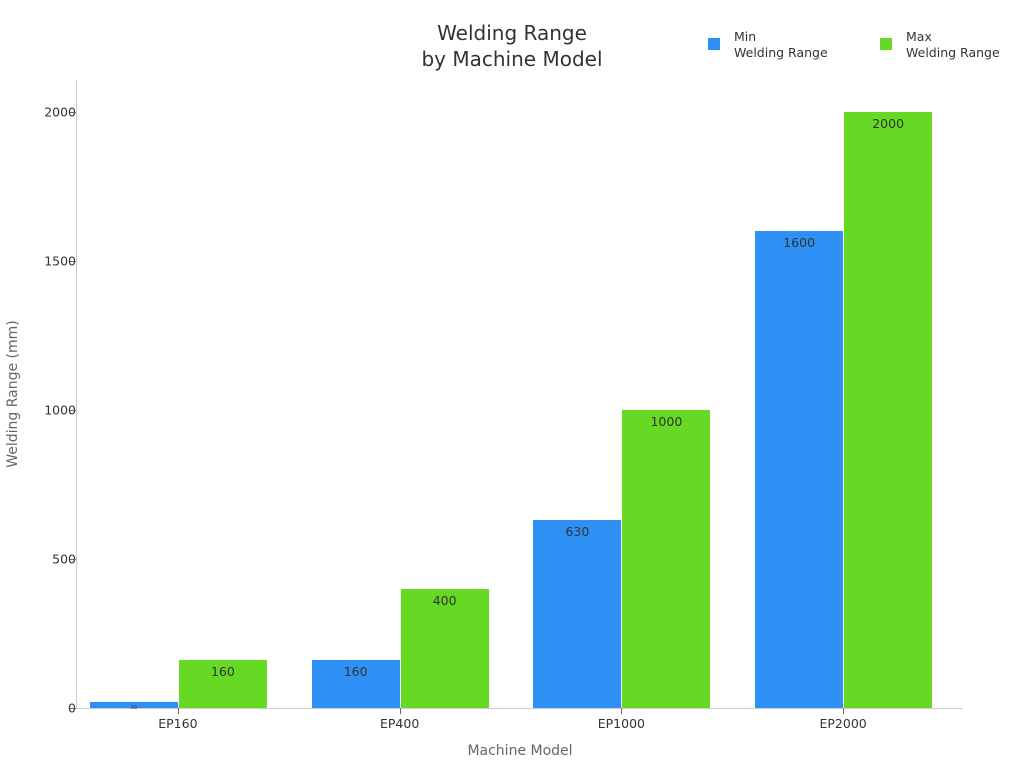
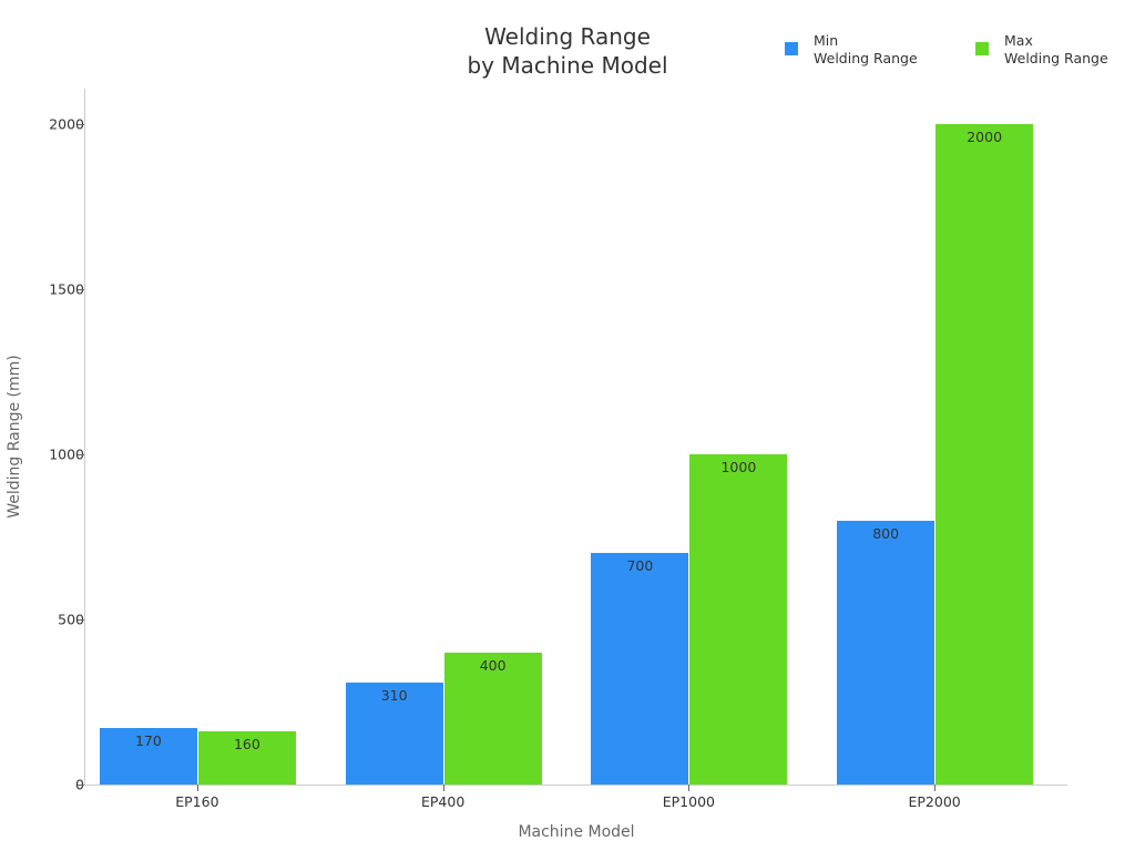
Min Welding Range/EP160: 20 -> 170
Min Welding Range/EP400: 160 -> 310
Min Welding Range/EP1000: 630 -> 700
Min Welding Range/EP2000: 1600 -> 800
